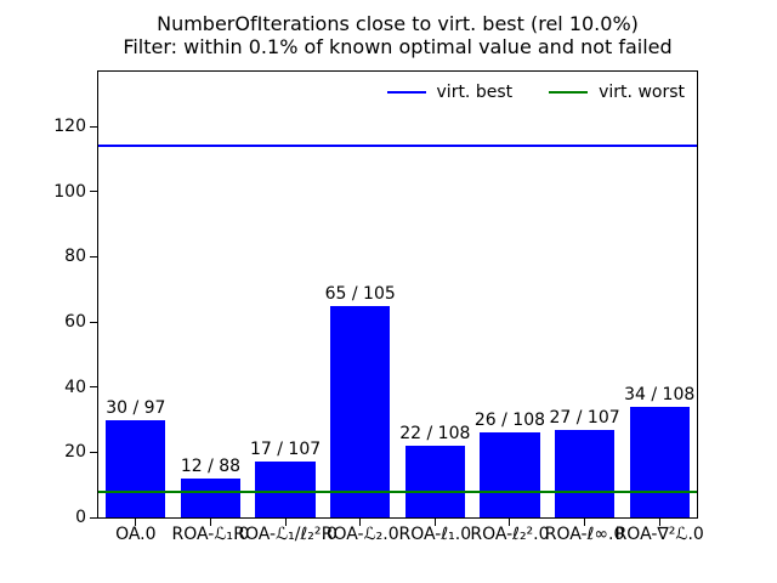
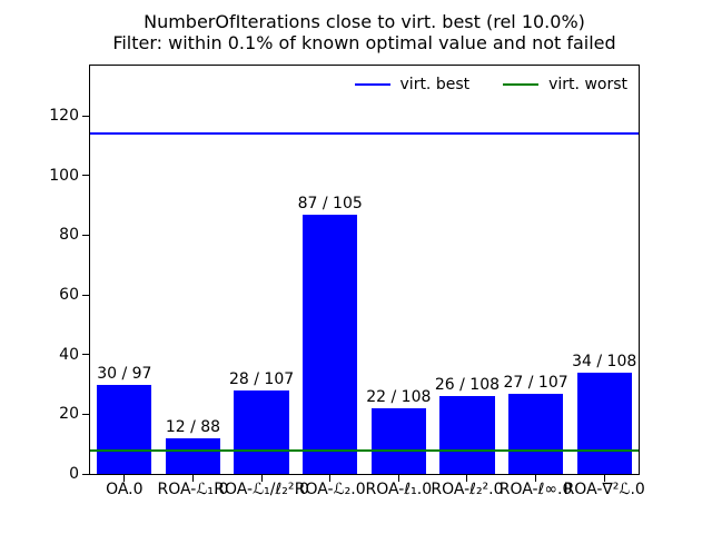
ROA-ℒ₁/ℓ₂².0: 17 -> 28
ROA-ℒ₂.0: 65 -> 87
